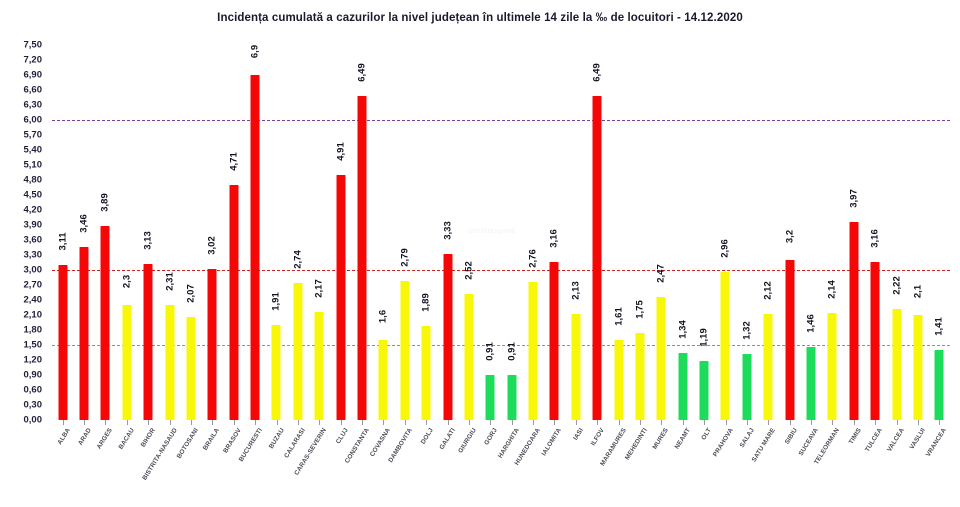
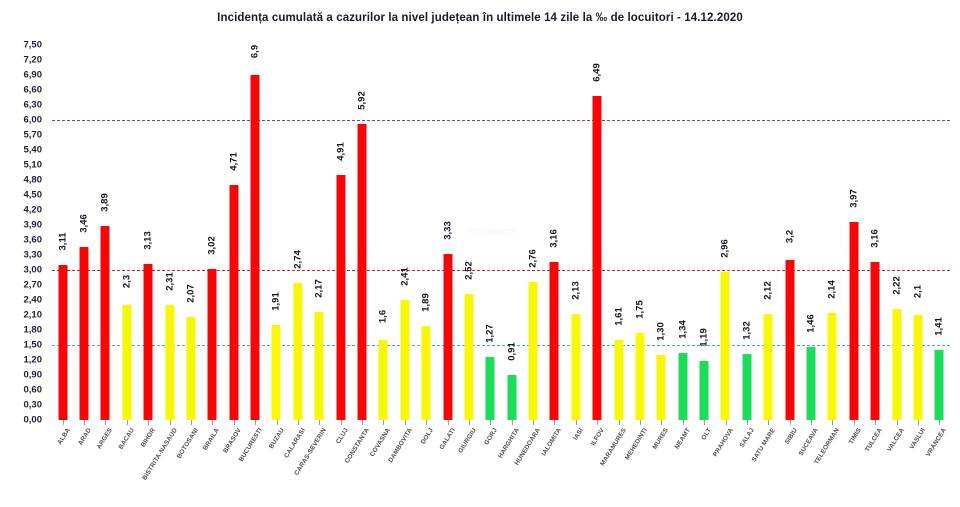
CONSTANTA: 6,49 -> 5,92
DAMBOVITA: 2,79 -> 2,41
GORJ: 0,91 -> 1,27
MURES: 2,47 -> 1,30
